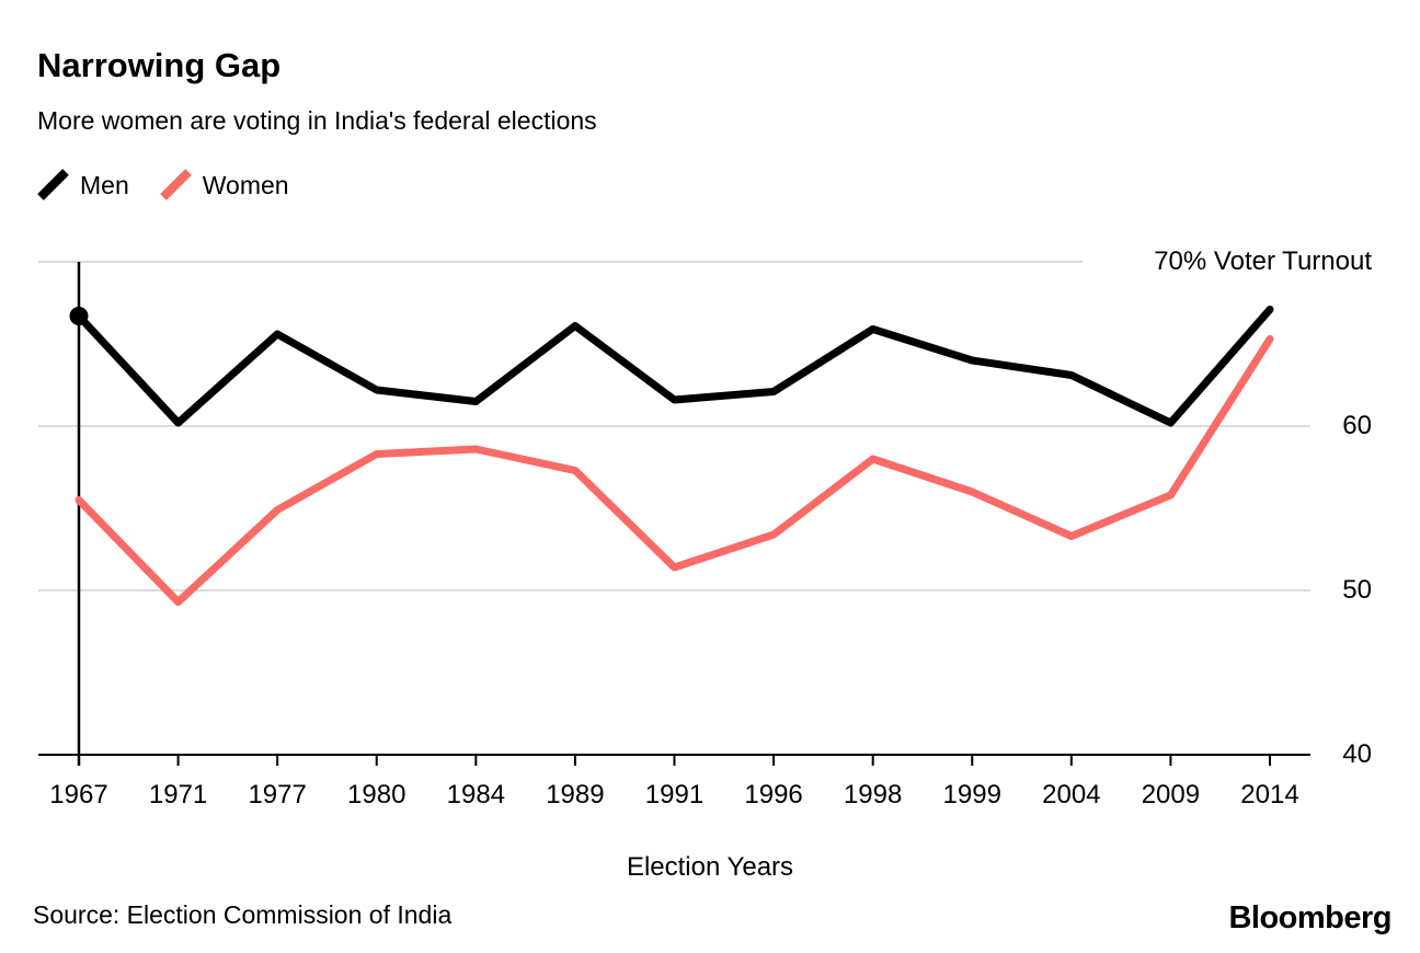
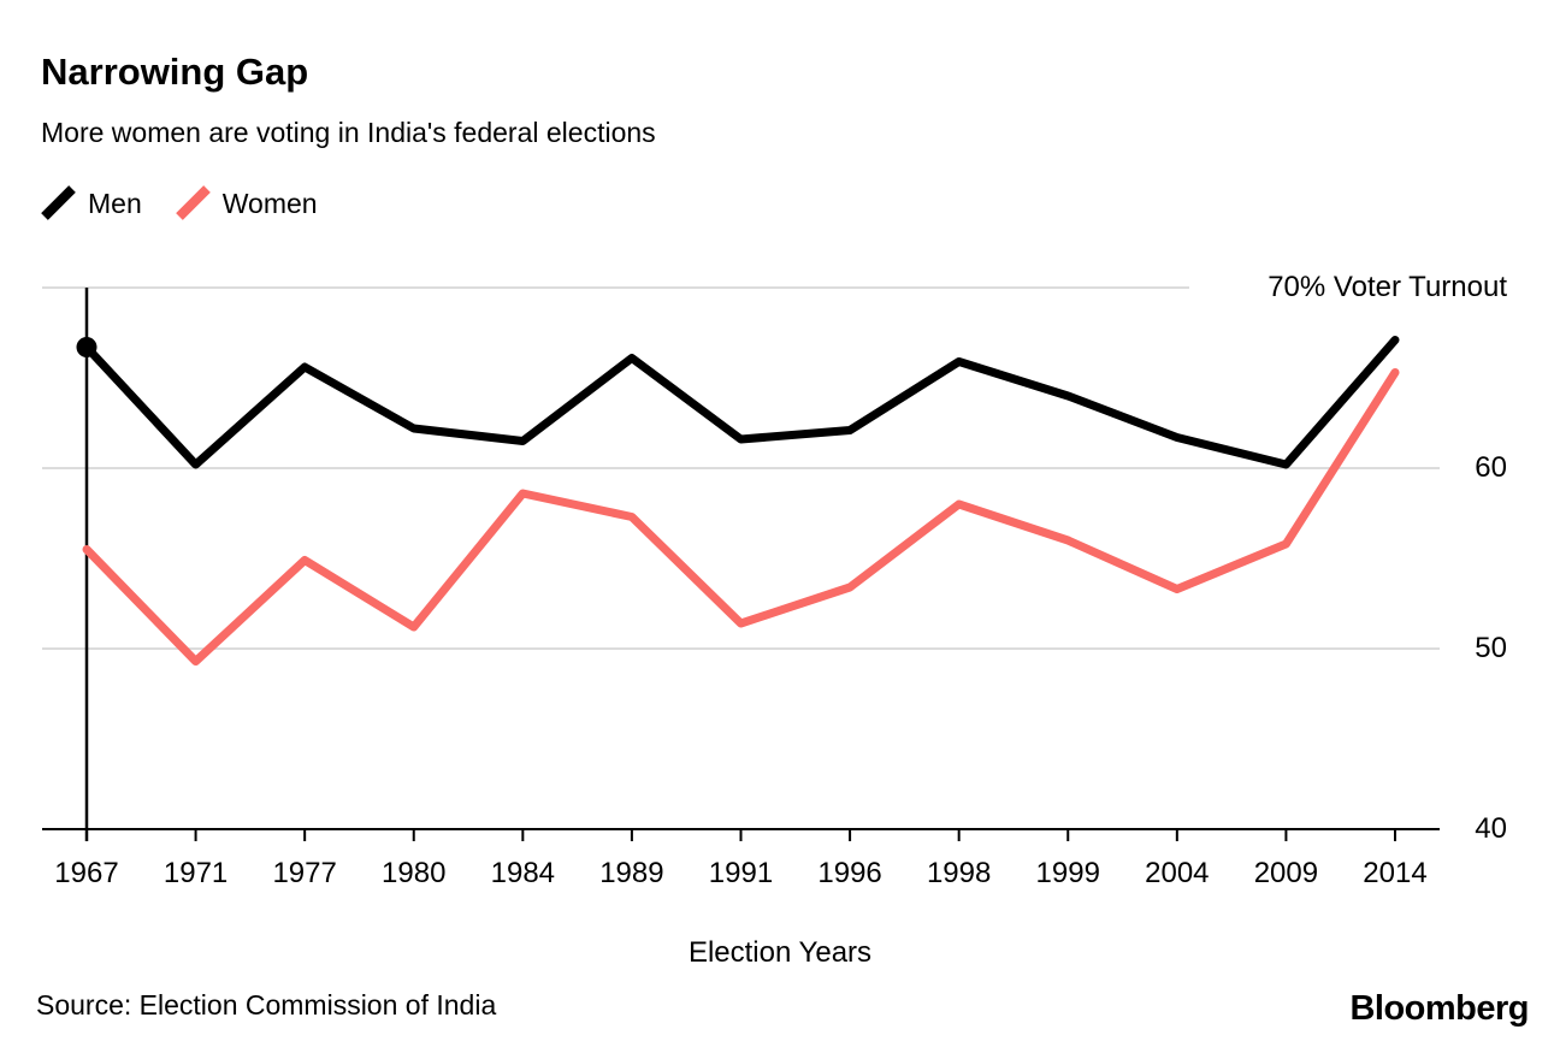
Women/1980: 58.3 -> 51.2
Men/2004: 63.1 -> 61.7
